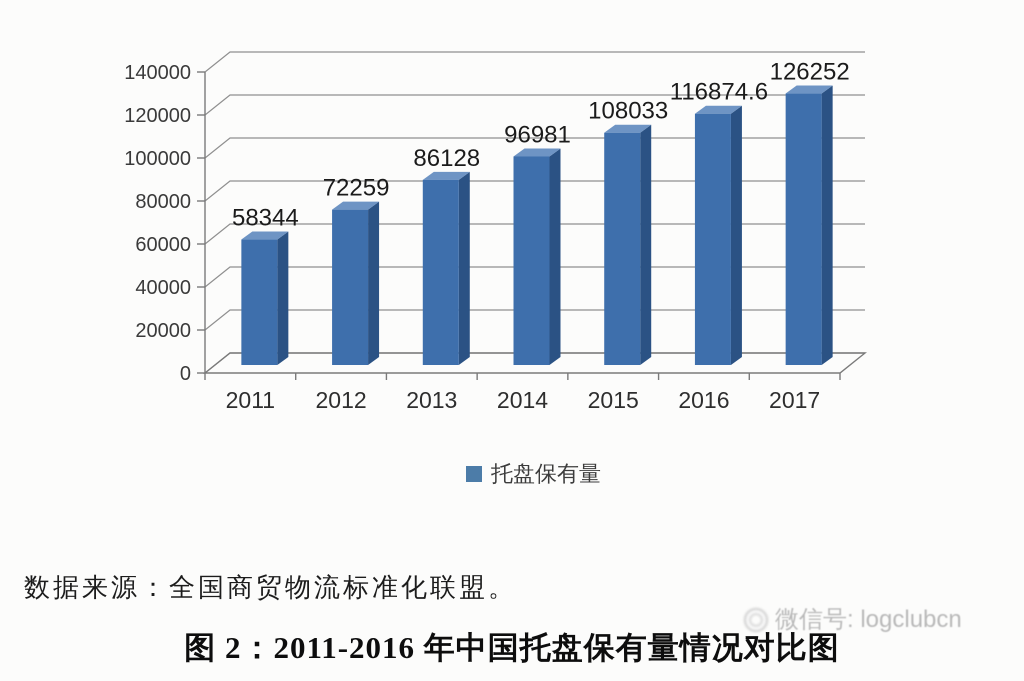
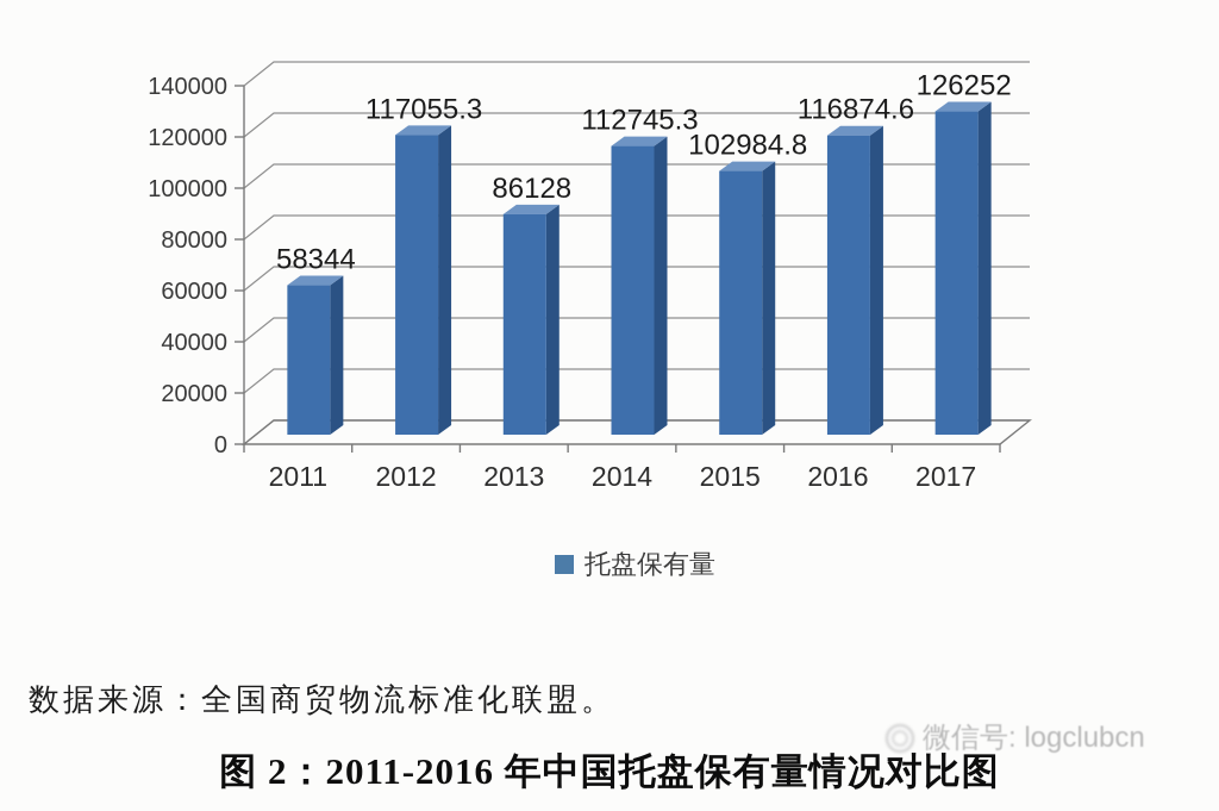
2012: 72259 -> 117055.3
2014: 96981 -> 112745.3
2015: 108033 -> 102984.8
